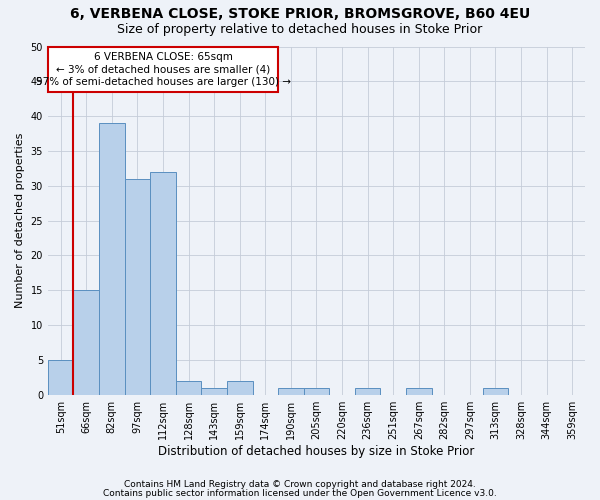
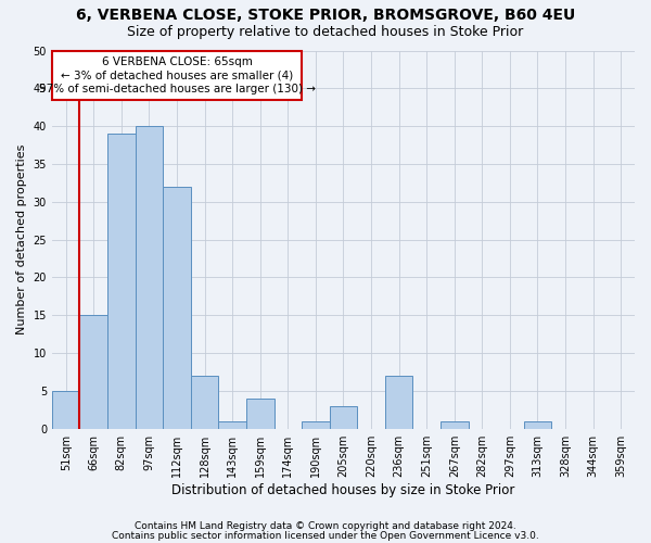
97sqm: 31 -> 40
128sqm: 2 -> 7
159sqm: 2 -> 4
205sqm: 1 -> 3
236sqm: 1 -> 7
